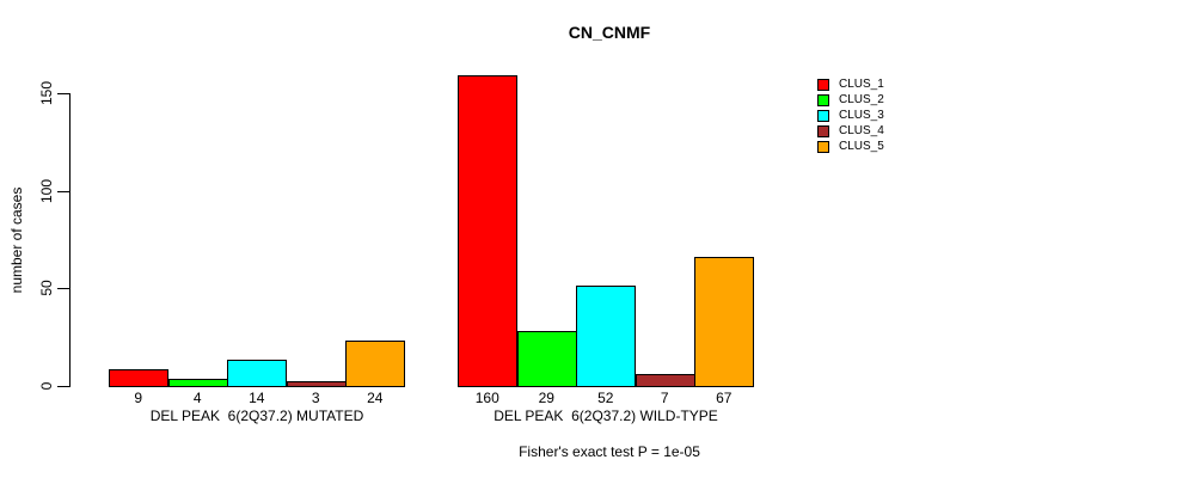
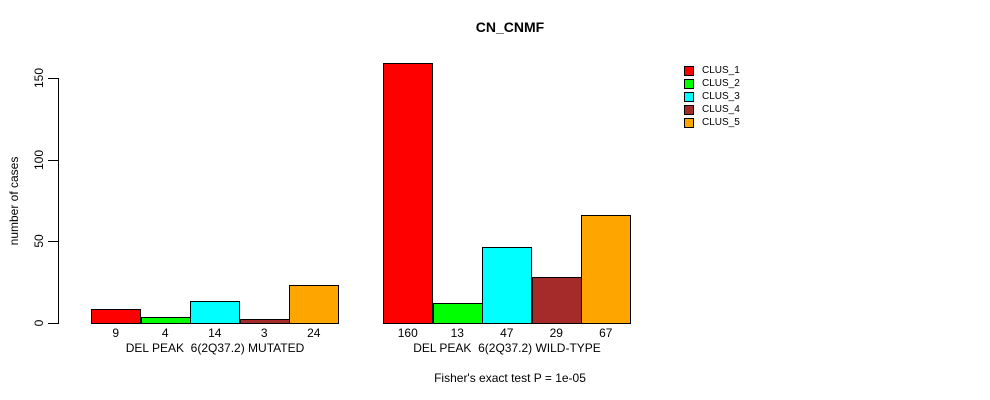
CLUS_2/DEL PEAK 6(2Q37.2) WILD-TYPE: 29 -> 13
CLUS_3/DEL PEAK 6(2Q37.2) WILD-TYPE: 52 -> 47
CLUS_4/DEL PEAK 6(2Q37.2) WILD-TYPE: 7 -> 29
